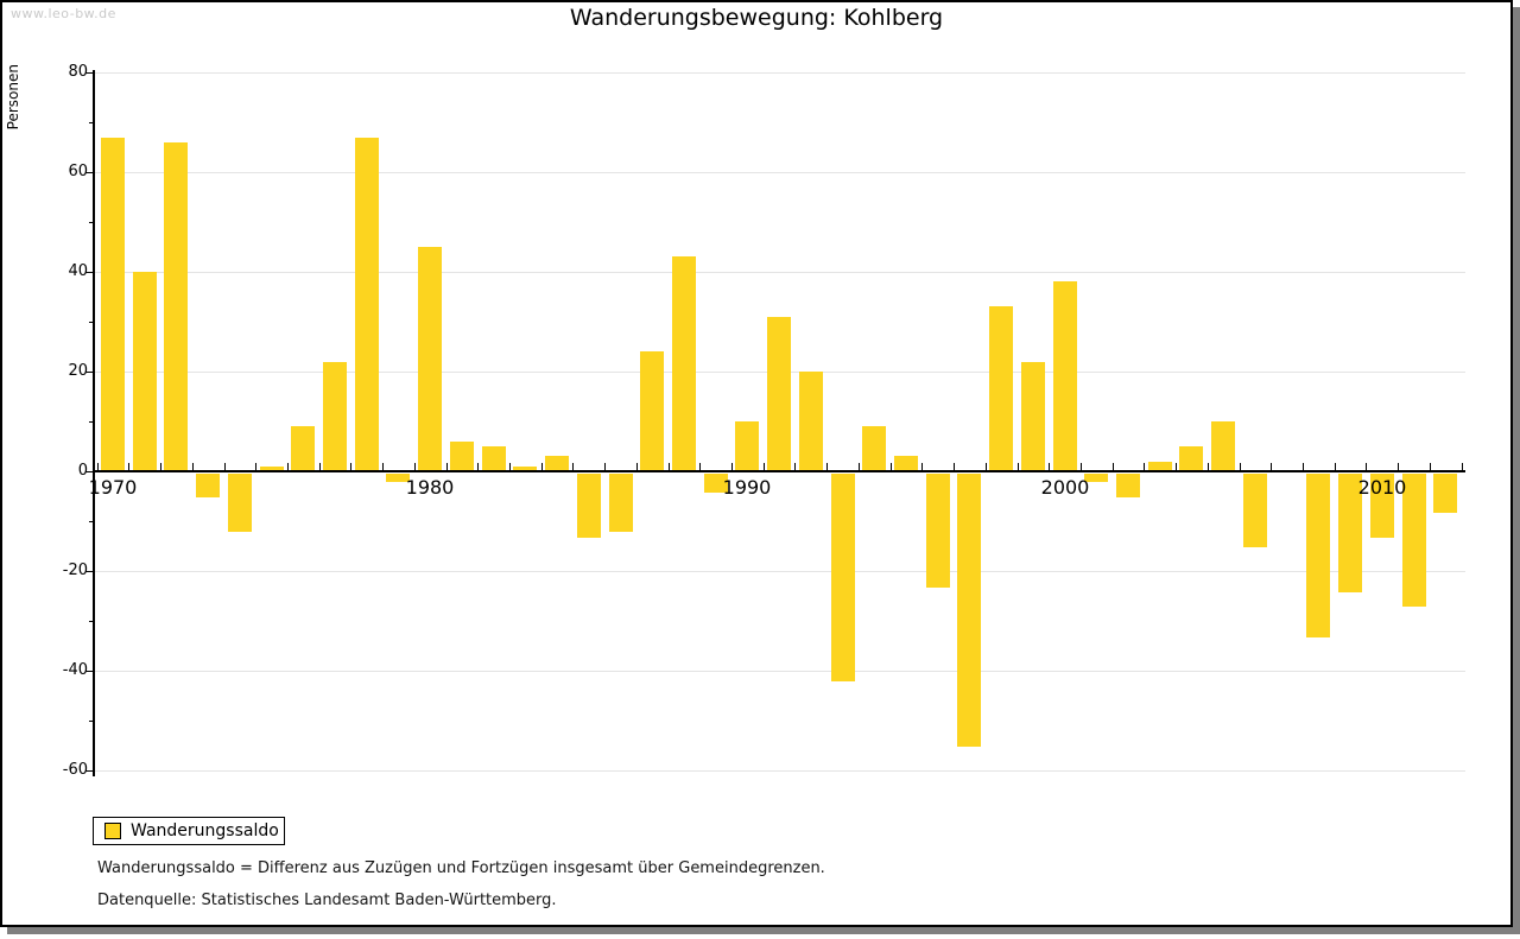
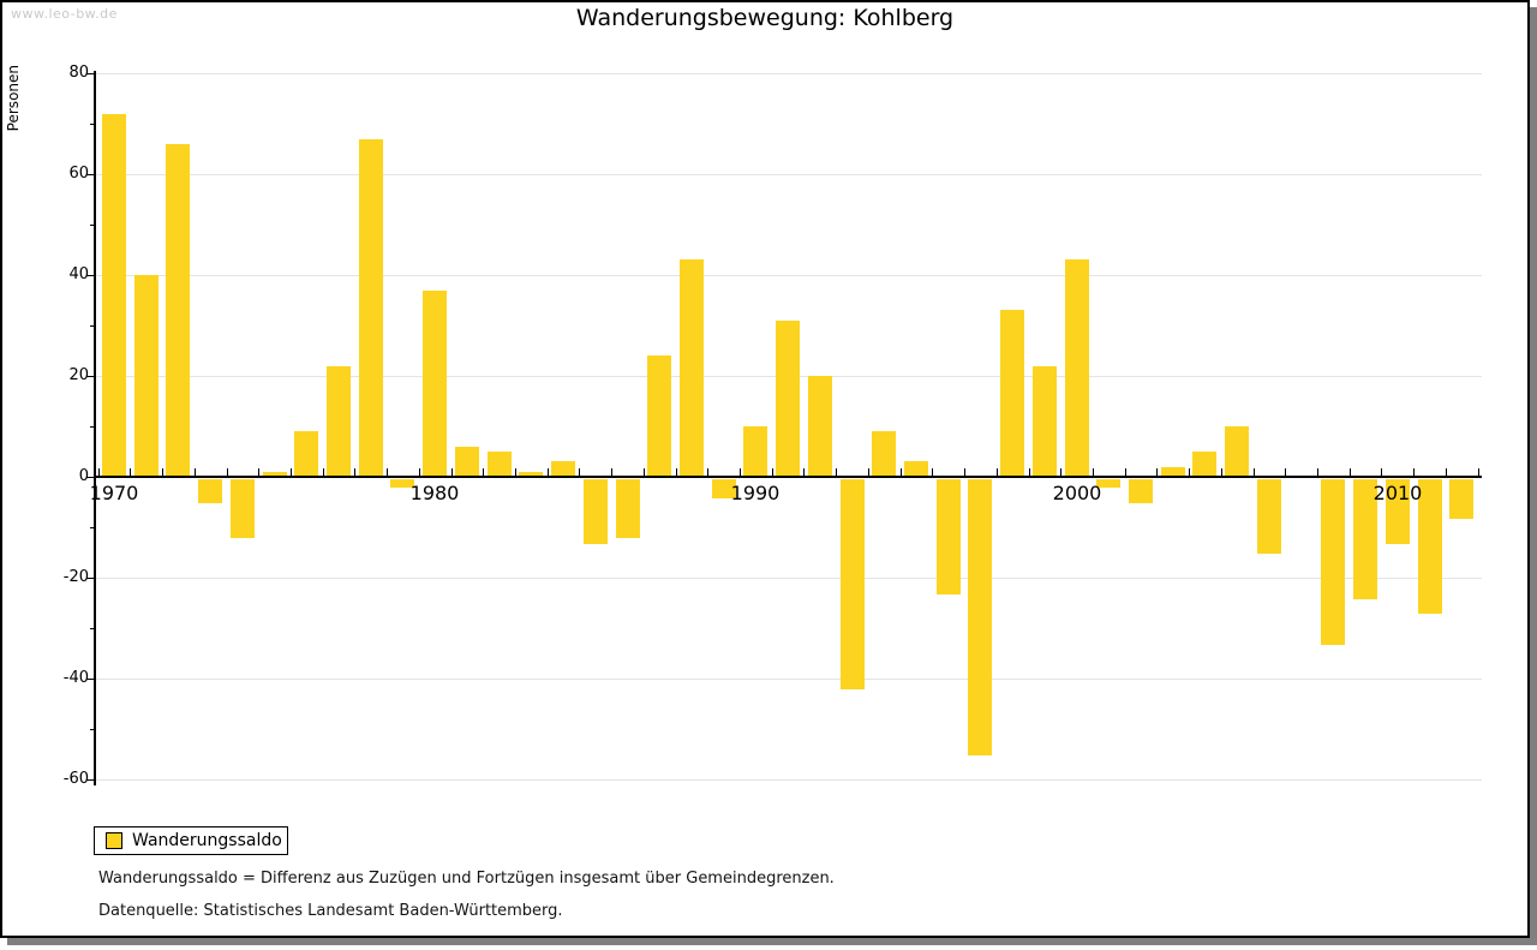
1970: 67 -> 72
1980: 45 -> 37
2000: 38 -> 43
